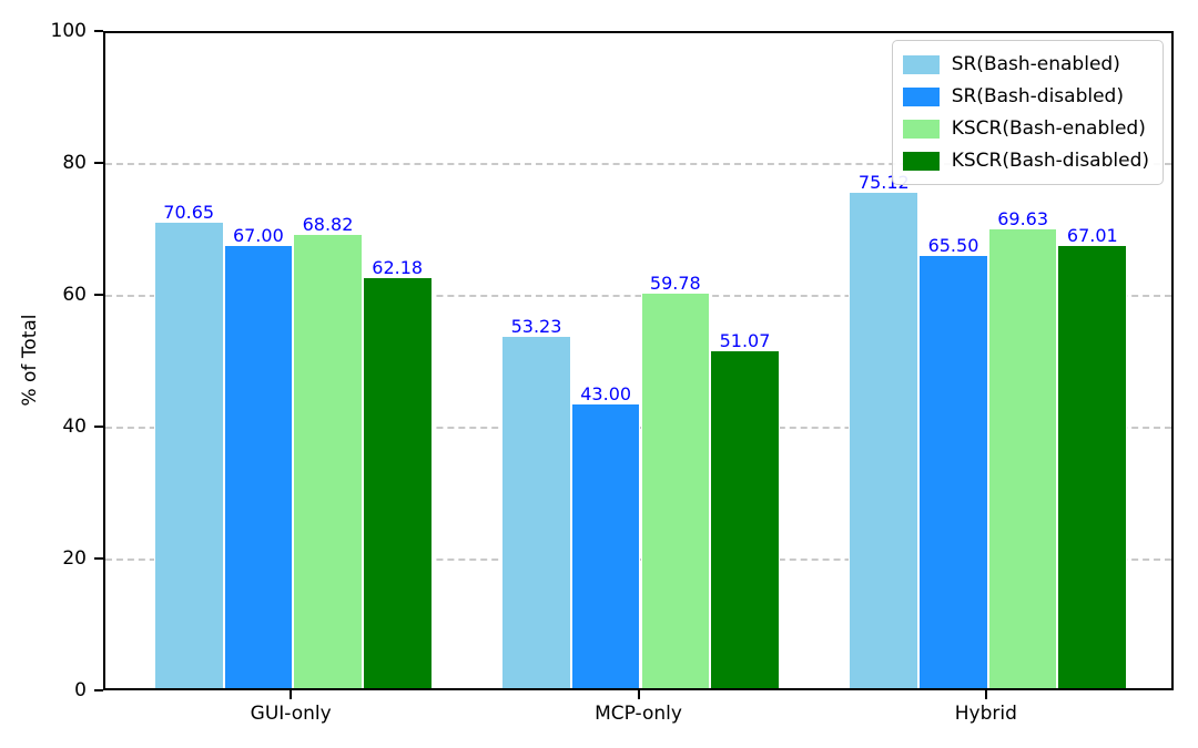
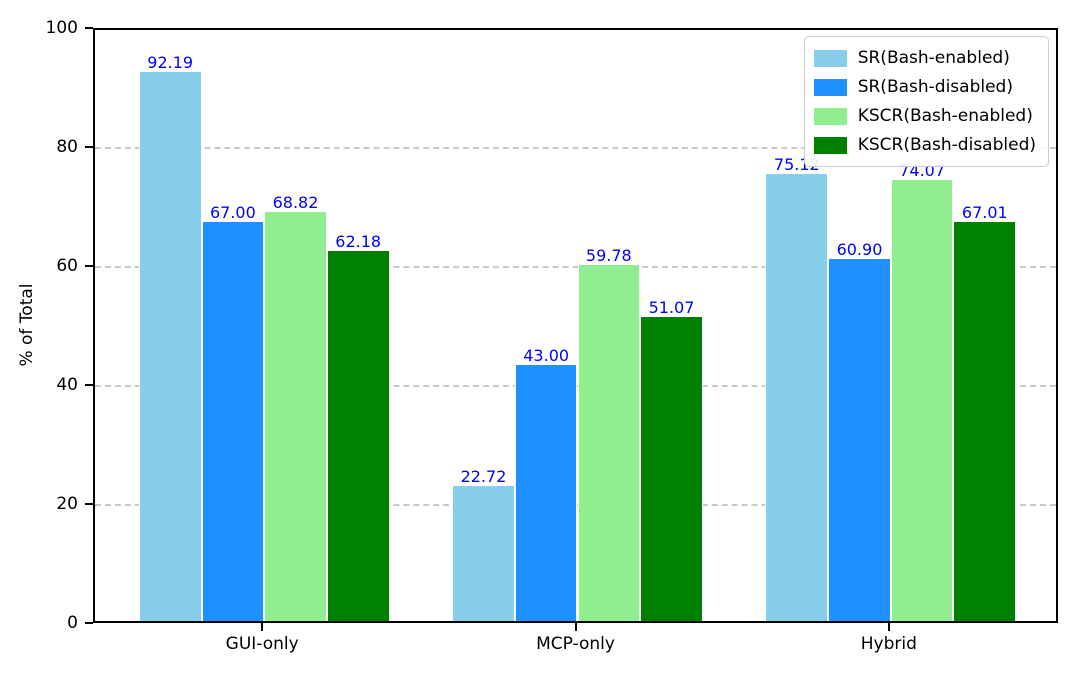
SR(Bash-enabled)/GUI-only: 70.65 -> 92.19
SR(Bash-enabled)/MCP-only: 53.23 -> 22.72
SR(Bash-disabled)/Hybrid: 65.50 -> 60.90
KSCR(Bash-enabled)/Hybrid: 69.63 -> 74.07
